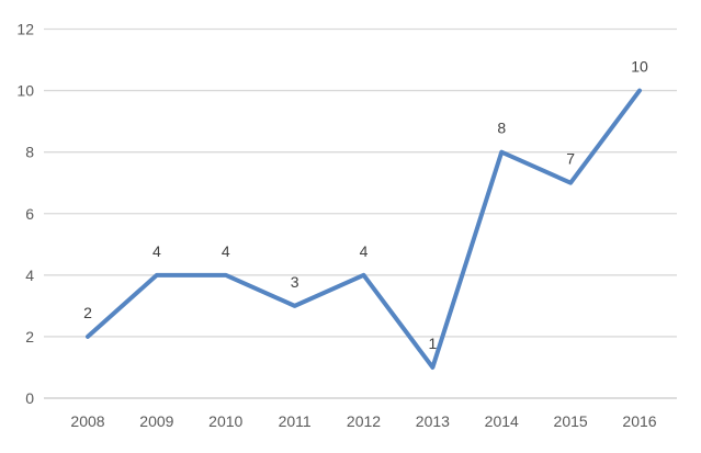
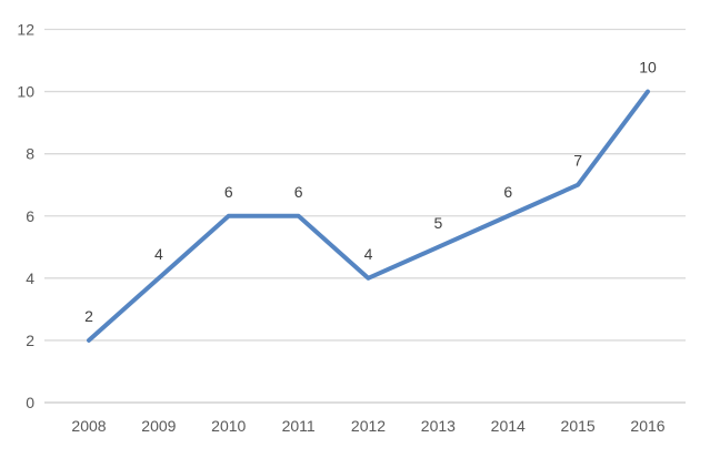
2010: 4 -> 6
2011: 3 -> 6
2013: 1 -> 5
2014: 8 -> 6
